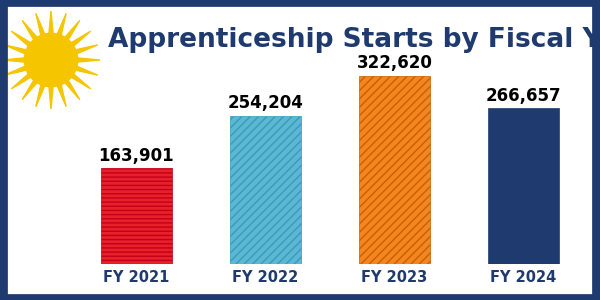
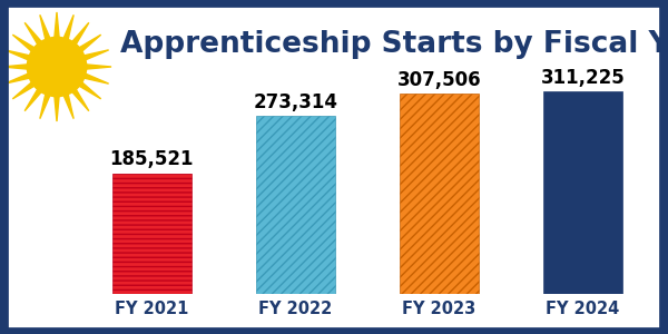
FY 2021: 163,901 -> 185,521
FY 2022: 254,204 -> 273,314
FY 2023: 322,620 -> 307,506
FY 2024: 266,657 -> 311,225
